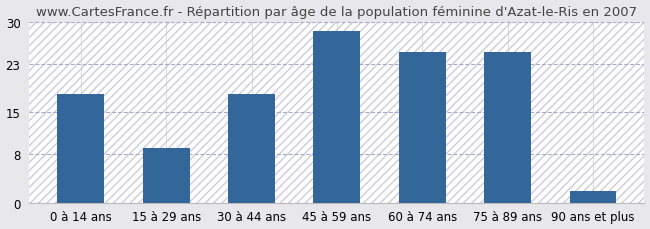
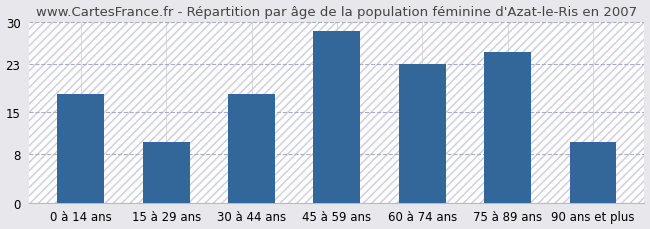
15 à 29 ans: 9.0 -> 10.0
60 à 74 ans: 25.0 -> 23.0
90 ans et plus: 2.0 -> 10.0
